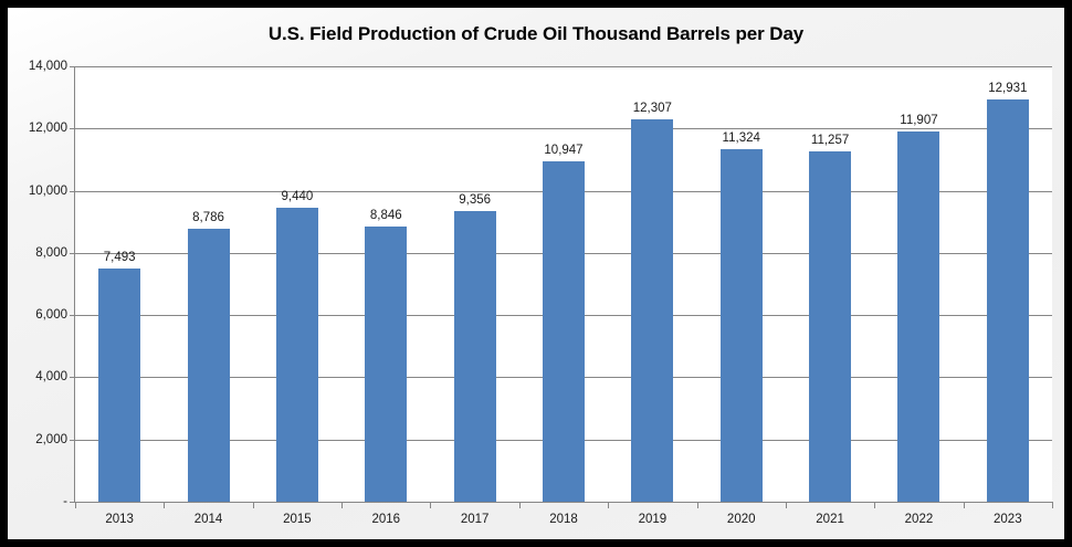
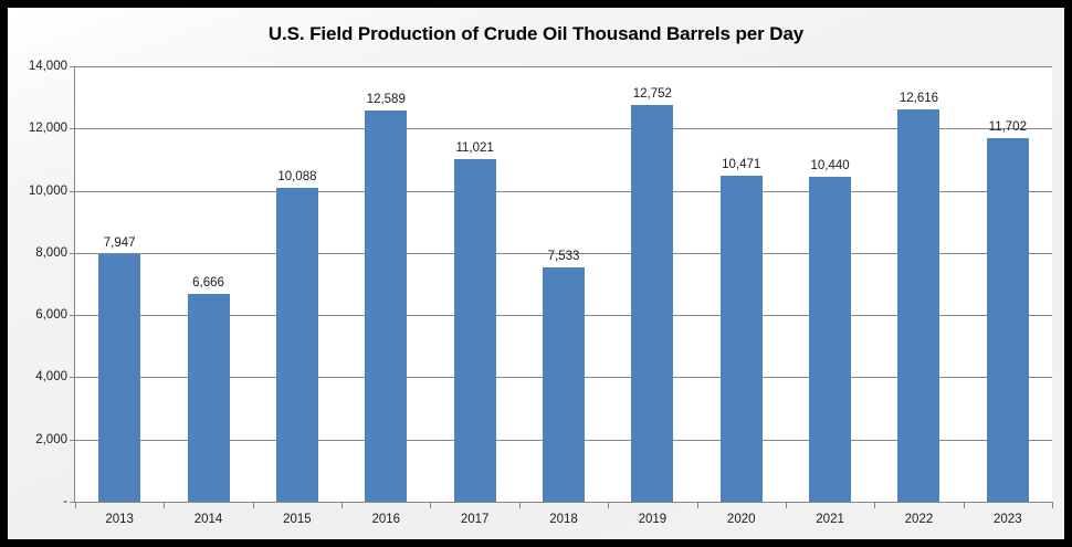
2013: 7,493 -> 7,947
2014: 8,786 -> 6,666
2015: 9,440 -> 10,088
2016: 8,846 -> 12,589
2017: 9,356 -> 11,021
2018: 10,947 -> 7,533
2019: 12,307 -> 12,752
2020: 11,324 -> 10,471
2021: 11,257 -> 10,440
2022: 11,907 -> 12,616
2023: 12,931 -> 11,702
